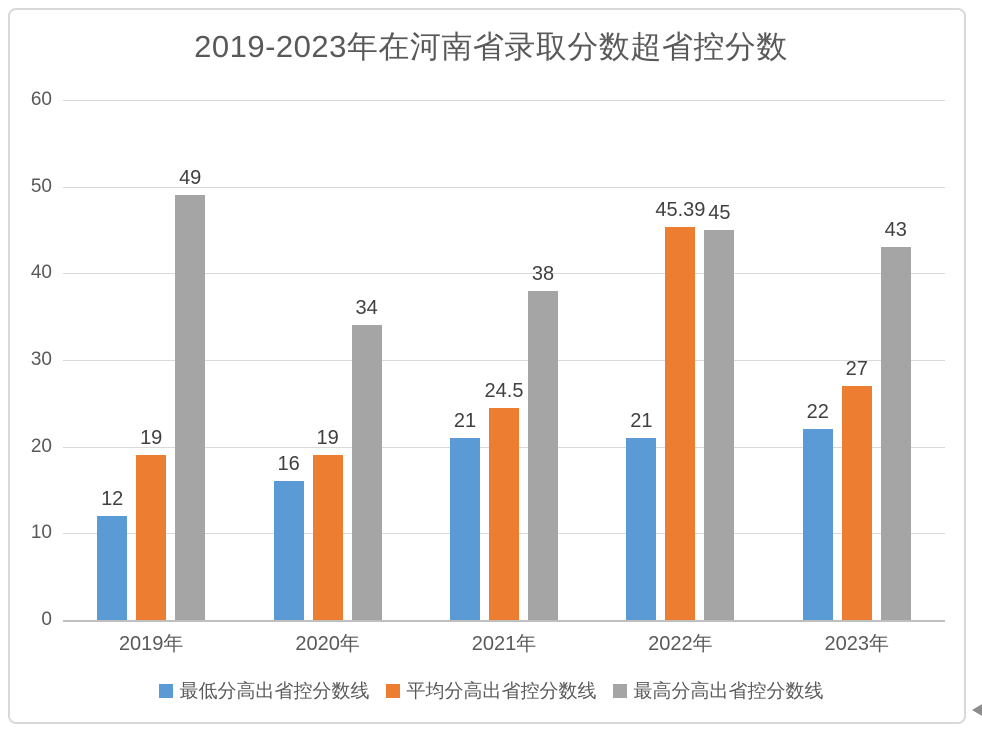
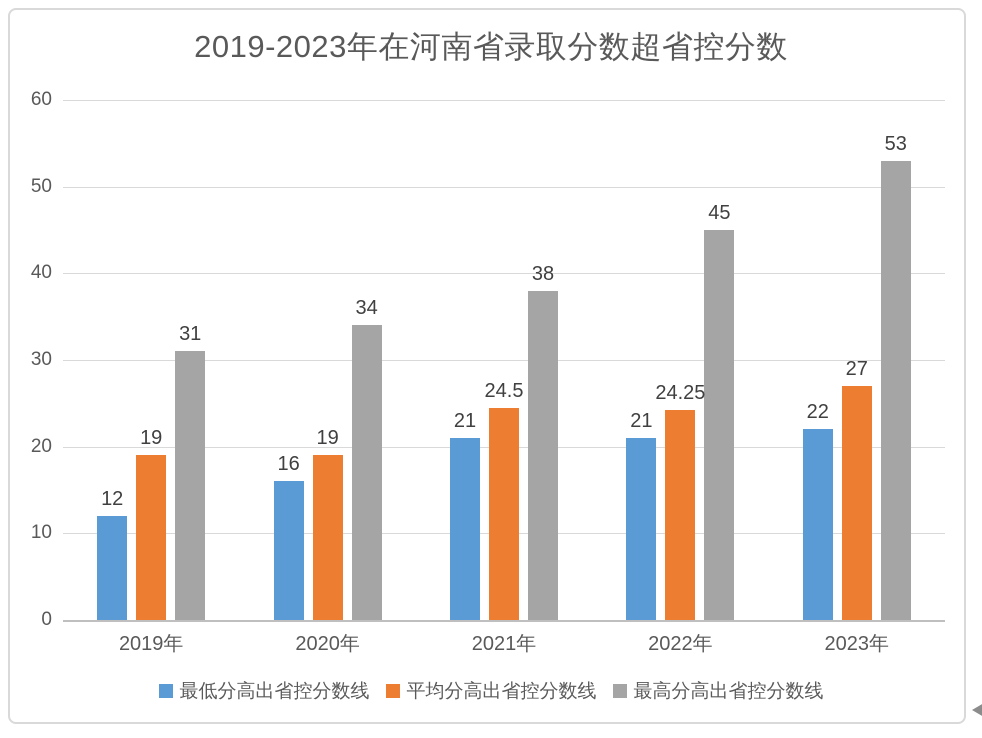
最高分高出省控分数线/2019年: 49 -> 31
平均分高出省控分数线/2022年: 45.39 -> 24.25
最高分高出省控分数线/2023年: 43 -> 53
